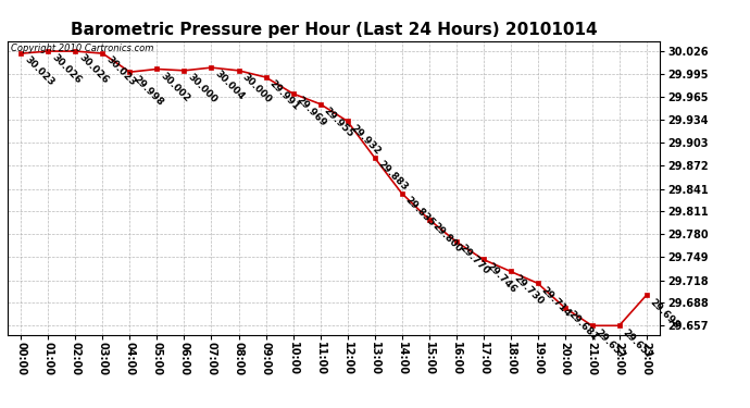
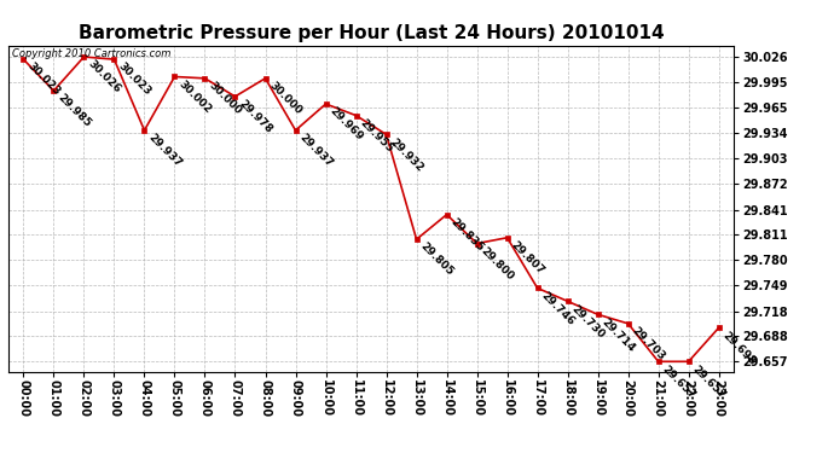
01:00: 30.026 -> 29.985
04:00: 29.998 -> 29.937
07:00: 30.004 -> 29.978
09:00: 29.991 -> 29.937
13:00: 29.883 -> 29.805
16:00: 29.770 -> 29.807
20:00: 29.681 -> 29.703
